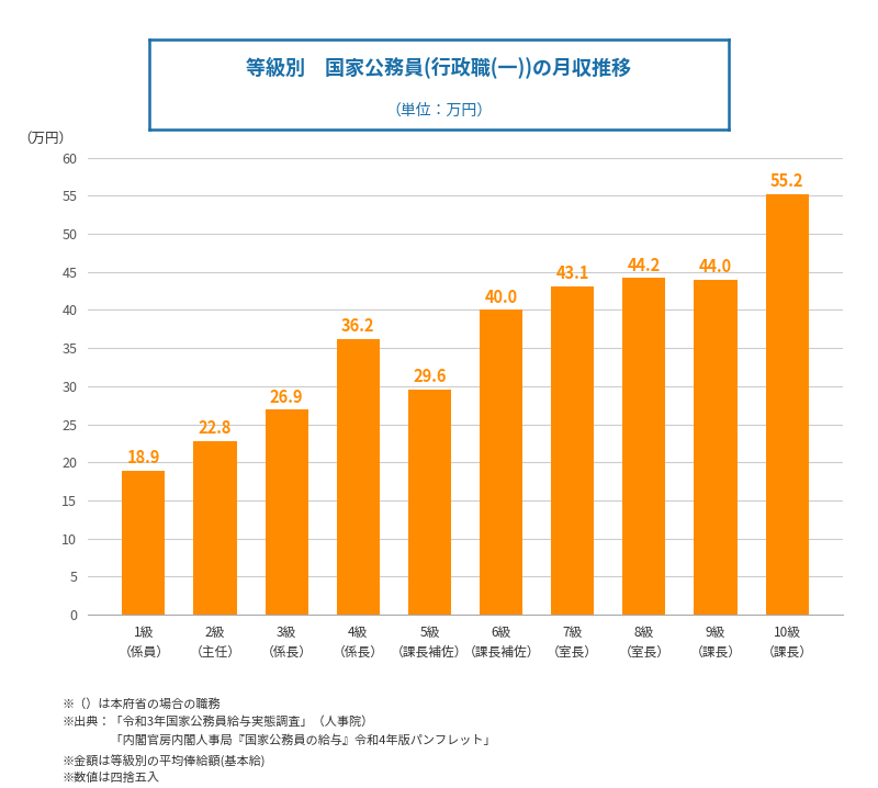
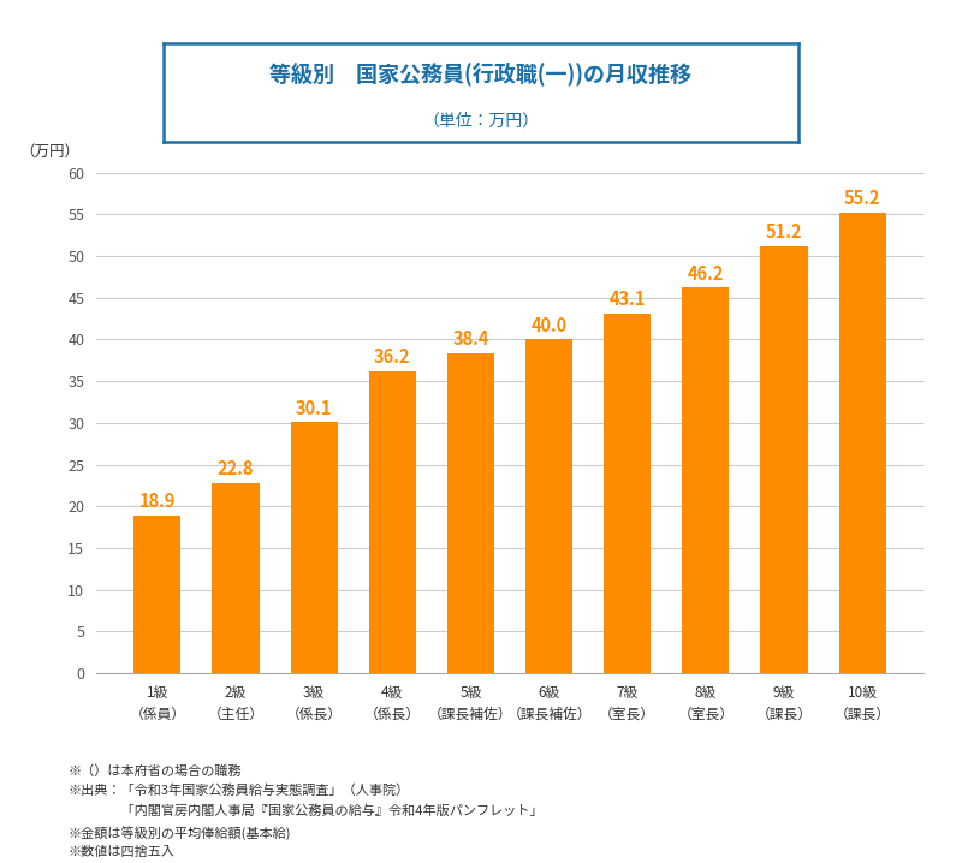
3級 （係長）: 26.9 -> 30.1
5級 （課長補佐）: 29.6 -> 38.4
8級 （室長）: 44.2 -> 46.2
9級 （課長）: 44.0 -> 51.2
